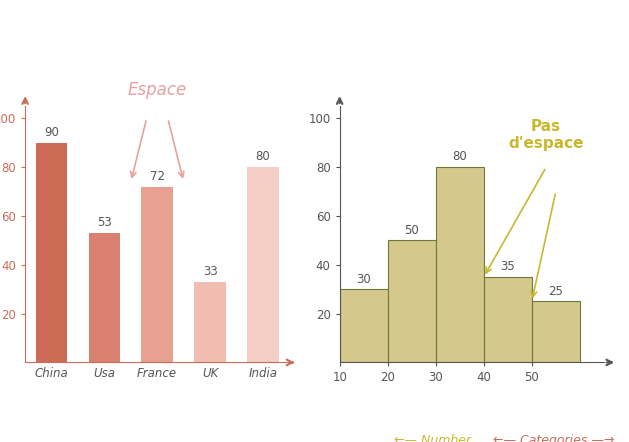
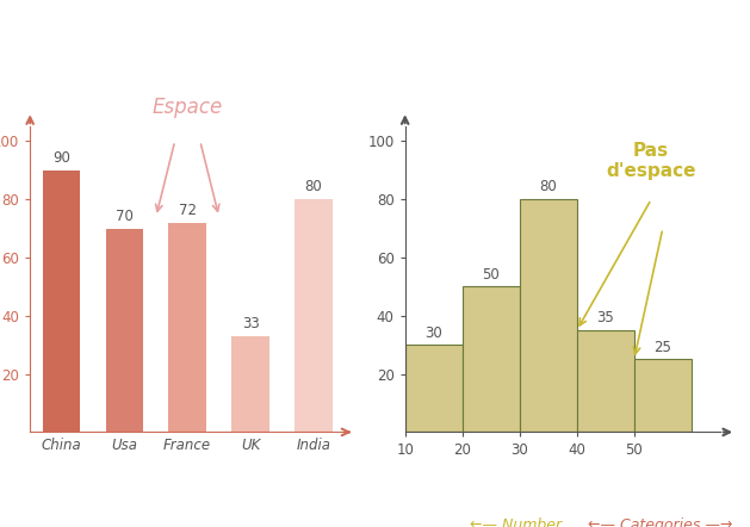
Usa: 53 -> 70
